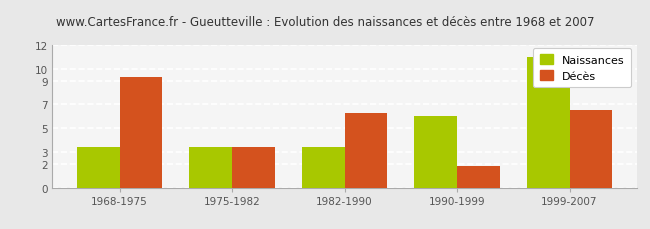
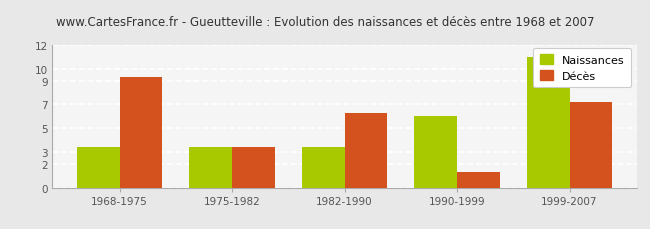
Décès/1990-1999: 1.8 -> 1.3
Décès/1999-2007: 6.5 -> 7.2
